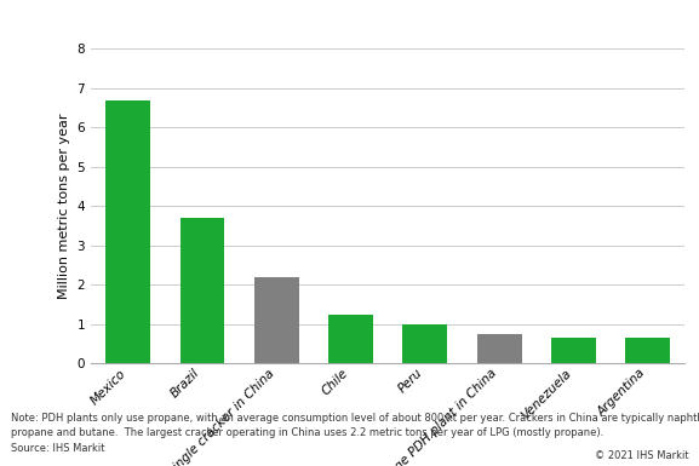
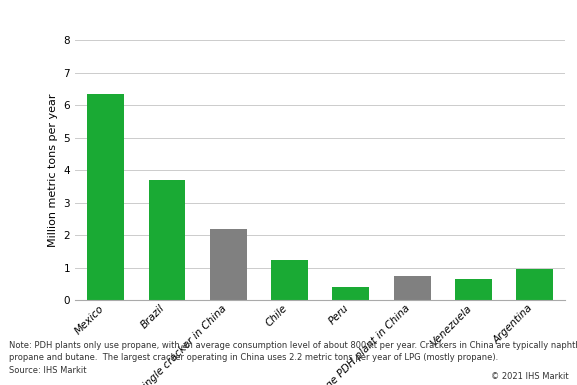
Mexico: 6.70 -> 6.35
Peru: 1.00 -> 0.40
Argentina: 0.65 -> 0.95
